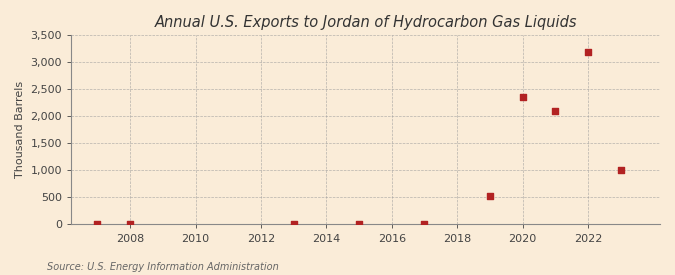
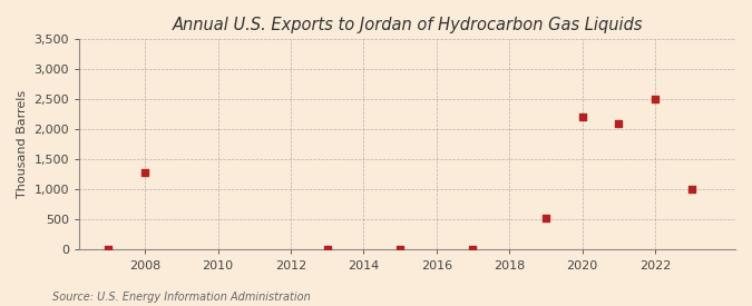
2008: 0 -> 1,280
2020: 2,350 -> 2,220
2022: 3,200 -> 2,500
